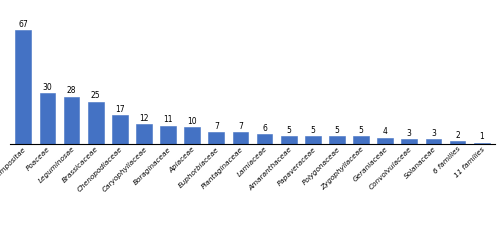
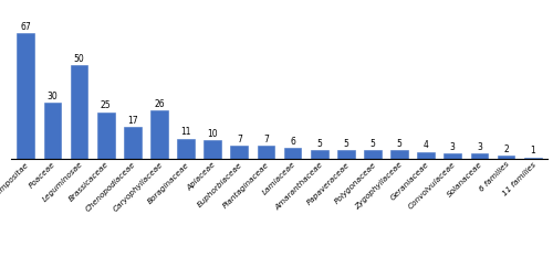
Leguminosae: 28 -> 50
Caryophyllaceae: 12 -> 26
